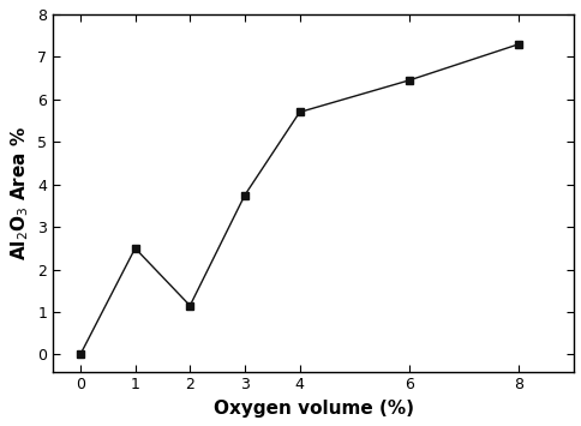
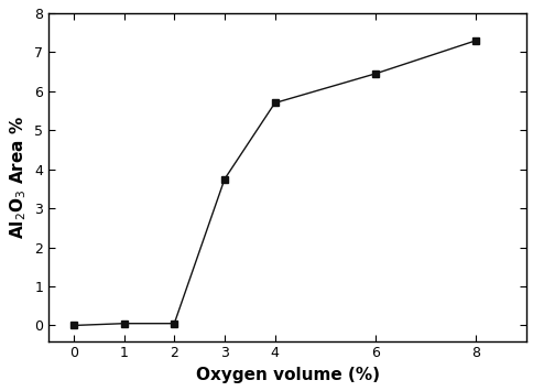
1: 2.50 -> 0.05
2: 1.15 -> 0.05
